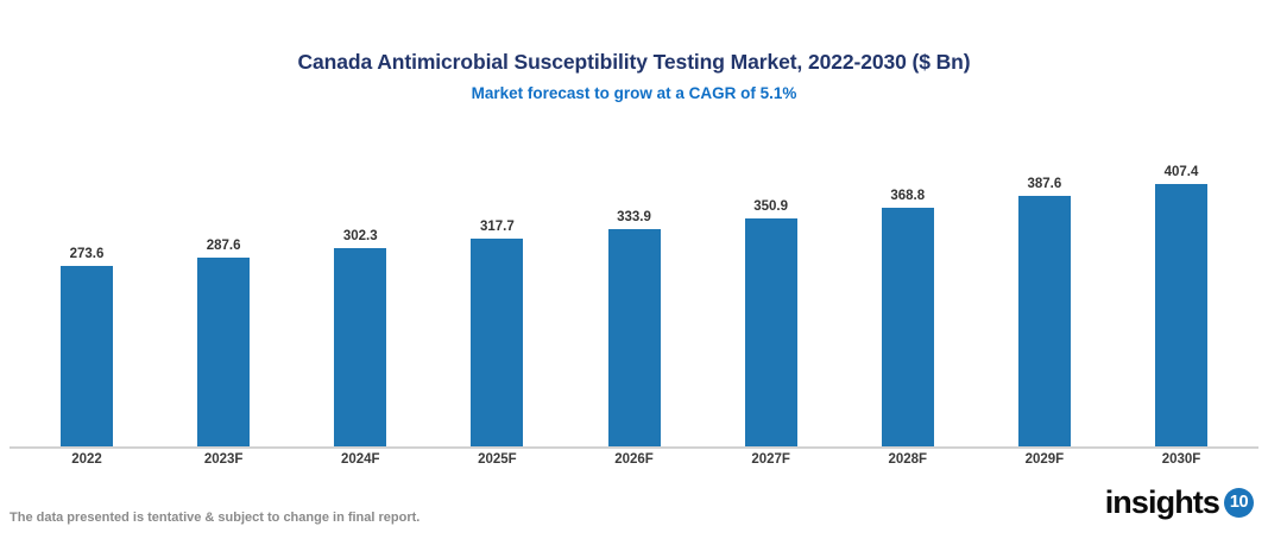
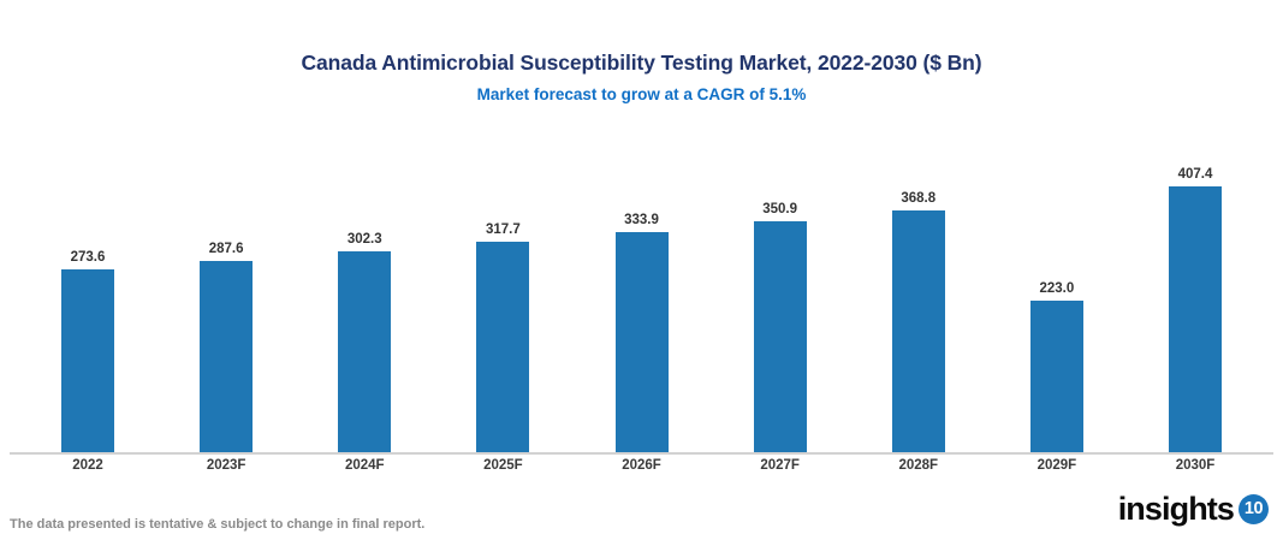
2029F: 387.6 -> 223.0
